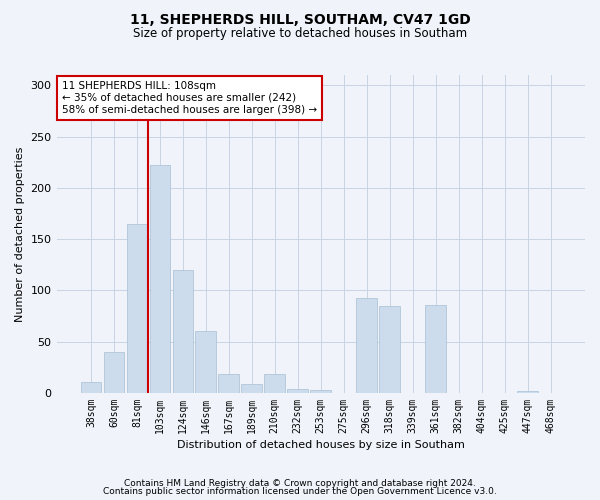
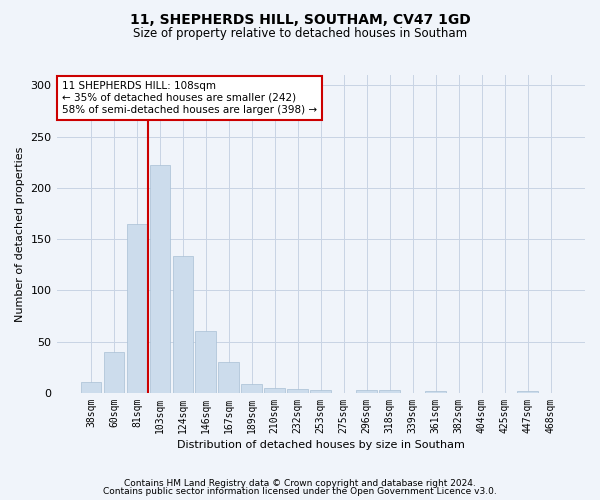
124sqm: 120 -> 134
167sqm: 18 -> 30
210sqm: 18 -> 5
296sqm: 93 -> 3
318sqm: 85 -> 3
361sqm: 86 -> 2
